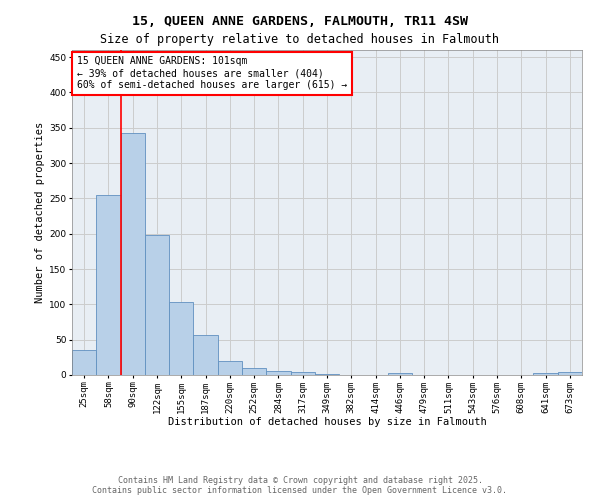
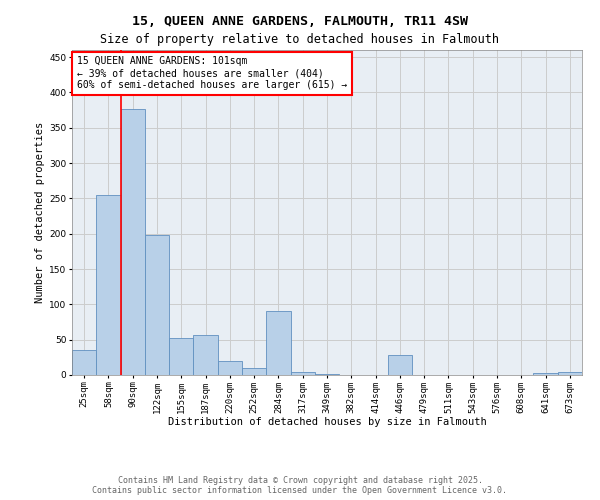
90sqm: 343 -> 376
155sqm: 103 -> 52
284sqm: 6 -> 90
446sqm: 3 -> 28
